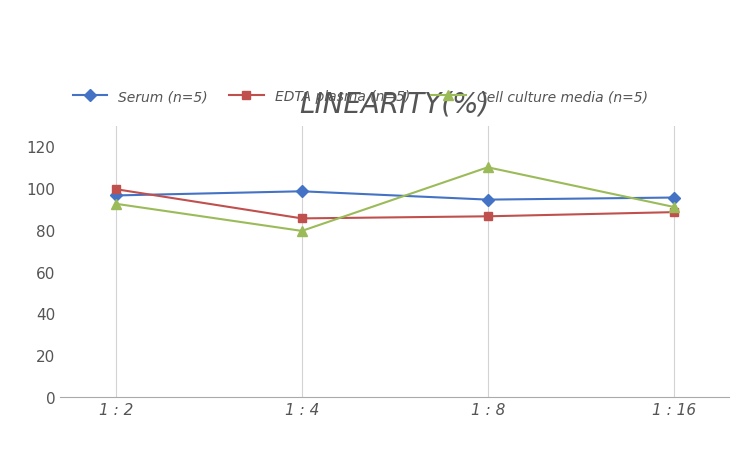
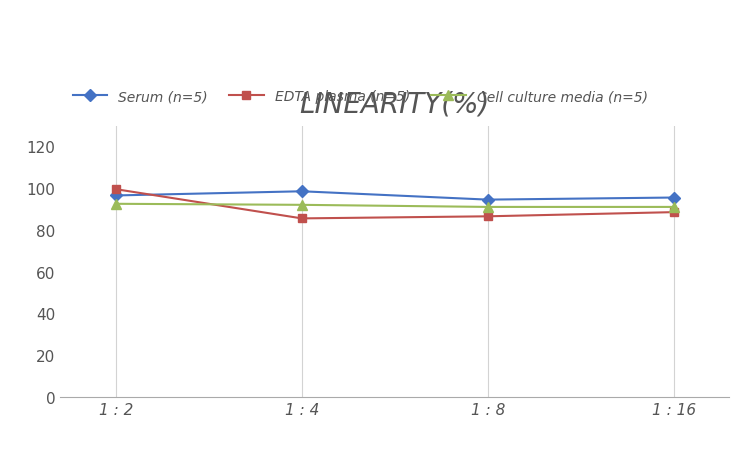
Cell culture media (n=5)/1 : 4: 79.5 -> 92.0
Cell culture media (n=5)/1 : 8: 110.0 -> 91.0
